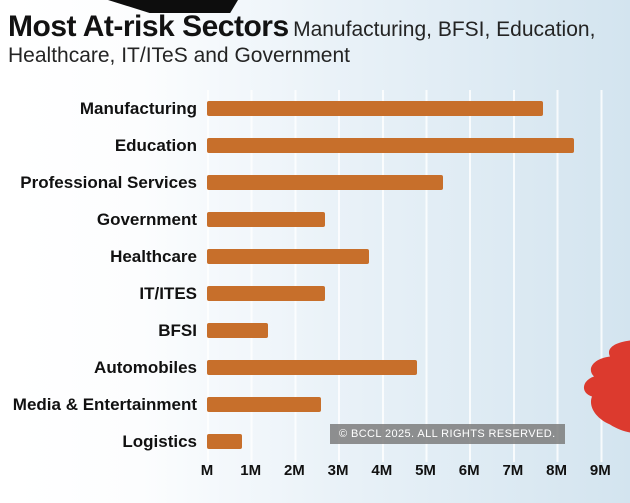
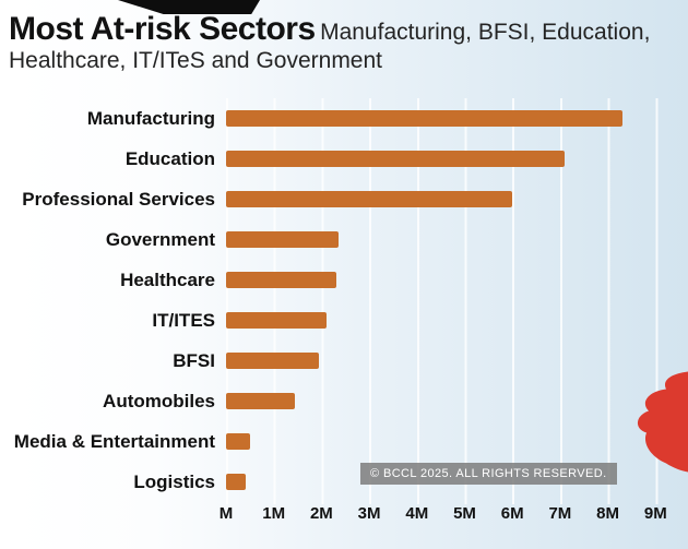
Manufacturing: 7.7M -> 8.3M
Education: 8.4M -> 7.1M
Professional Services: 5.4M -> 6.0M
Government: 2.7M -> 2.4M
Healthcare: 3.7M -> 2.3M
IT/ITES: 2.7M -> 2.1M
BFSI: 1.4M -> 1.9M
Automobiles: 4.8M -> 1.4M
Media & Entertainment: 2.6M -> 0.5M
Logistics: 0.8M -> 0.4M
